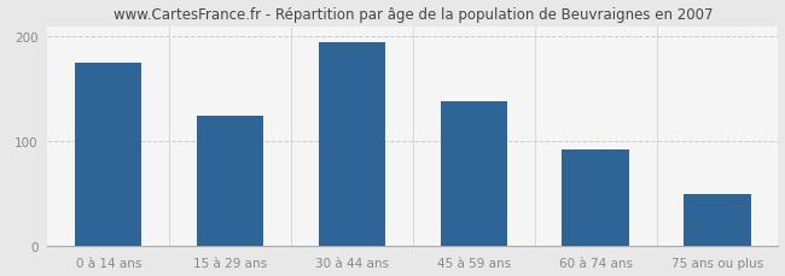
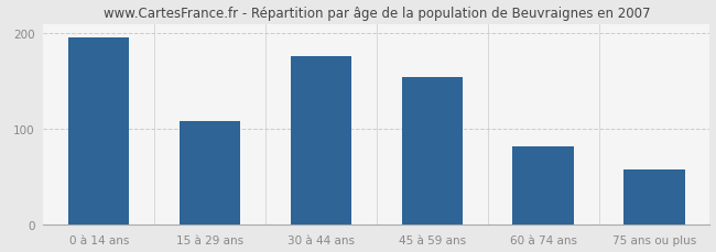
0 à 14 ans: 175 -> 196
15 à 29 ans: 125 -> 108
30 à 44 ans: 195 -> 176
45 à 59 ans: 138 -> 154
60 à 74 ans: 92 -> 82
75 ans ou plus: 50 -> 58
